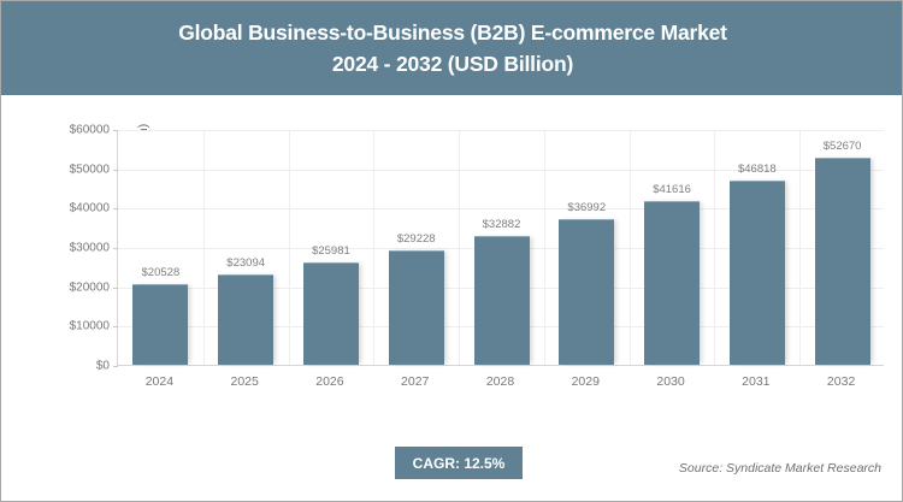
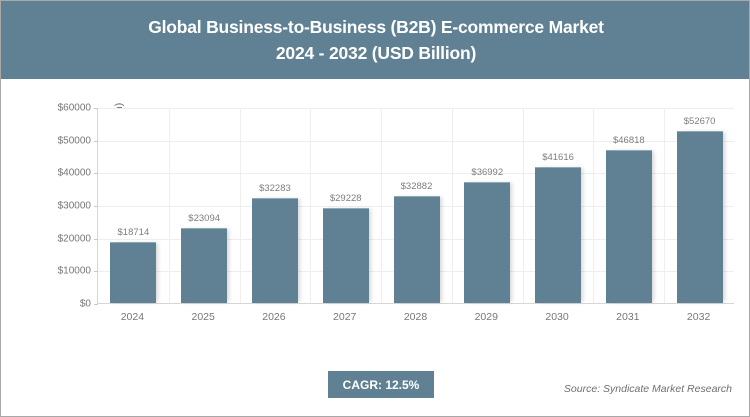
2024: $20528 -> $18714
2026: $25981 -> $32283
